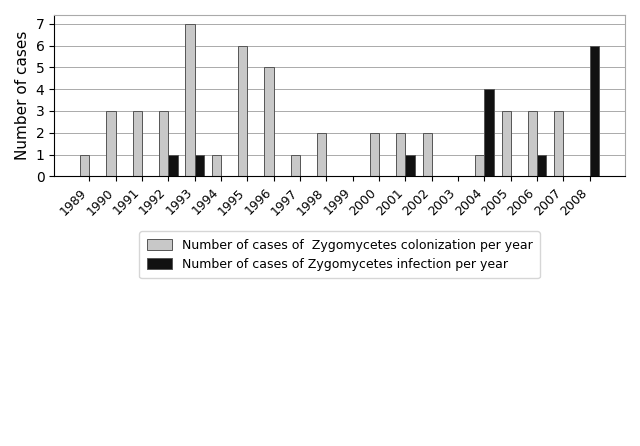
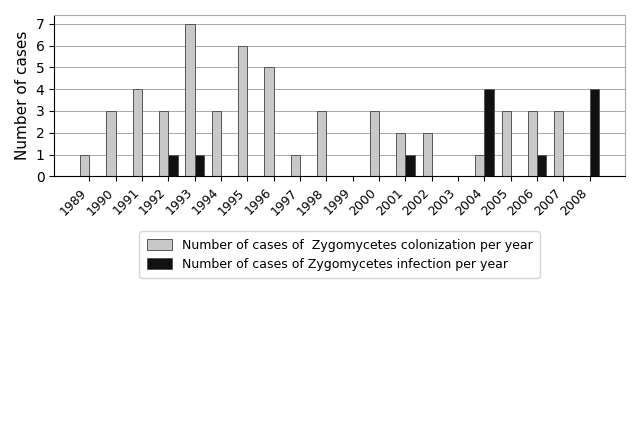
Number of cases of Zygomycetes colonization per year/1991: 3 -> 4
Number of cases of Zygomycetes colonization per year/1994: 1 -> 3
Number of cases of Zygomycetes colonization per year/1998: 2 -> 3
Number of cases of Zygomycetes colonization per year/2000: 2 -> 3
Number of cases of Zygomycetes infection per year/2008: 6 -> 4
